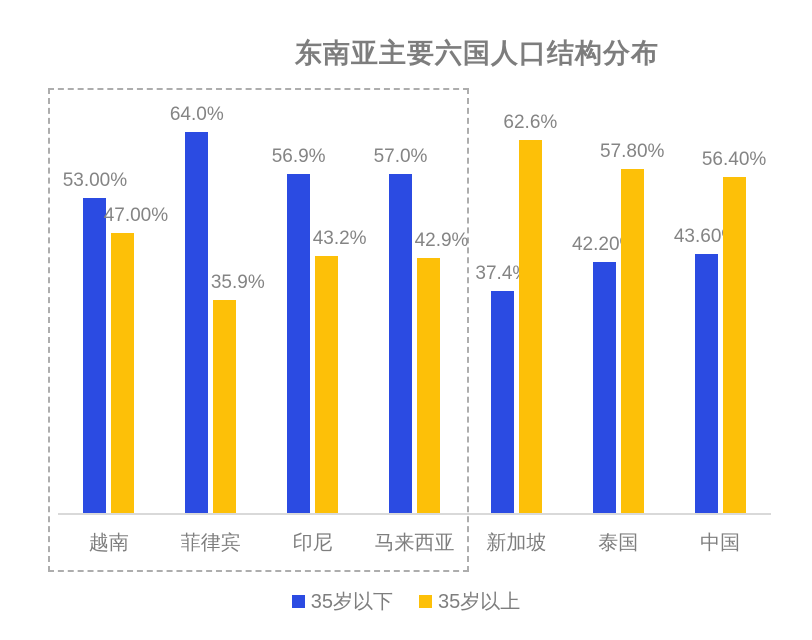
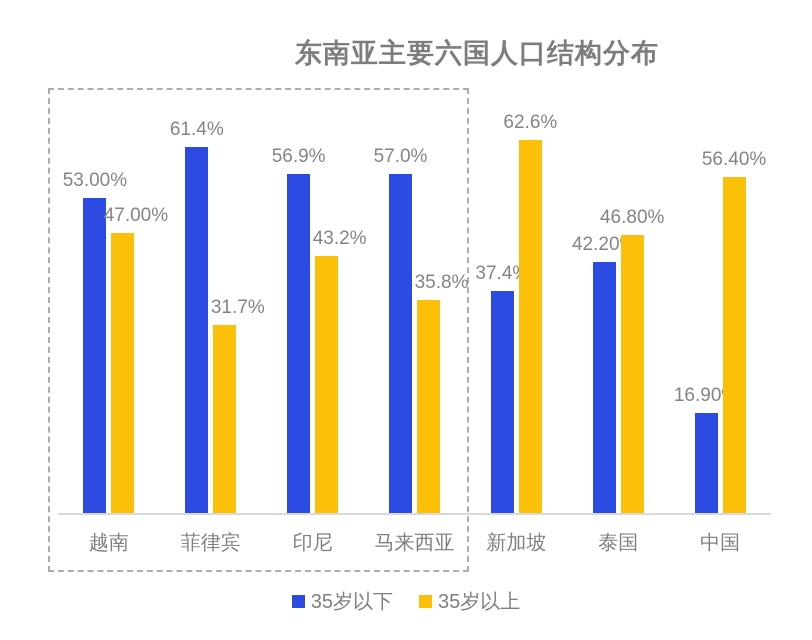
35岁以下/菲律宾: 64.0% -> 61.4%
35岁以上/菲律宾: 35.9% -> 31.7%
35岁以上/马来西亚: 42.9% -> 35.8%
35岁以上/泰国: 57.80% -> 46.80%
35岁以下/中国: 43.60% -> 16.90%
